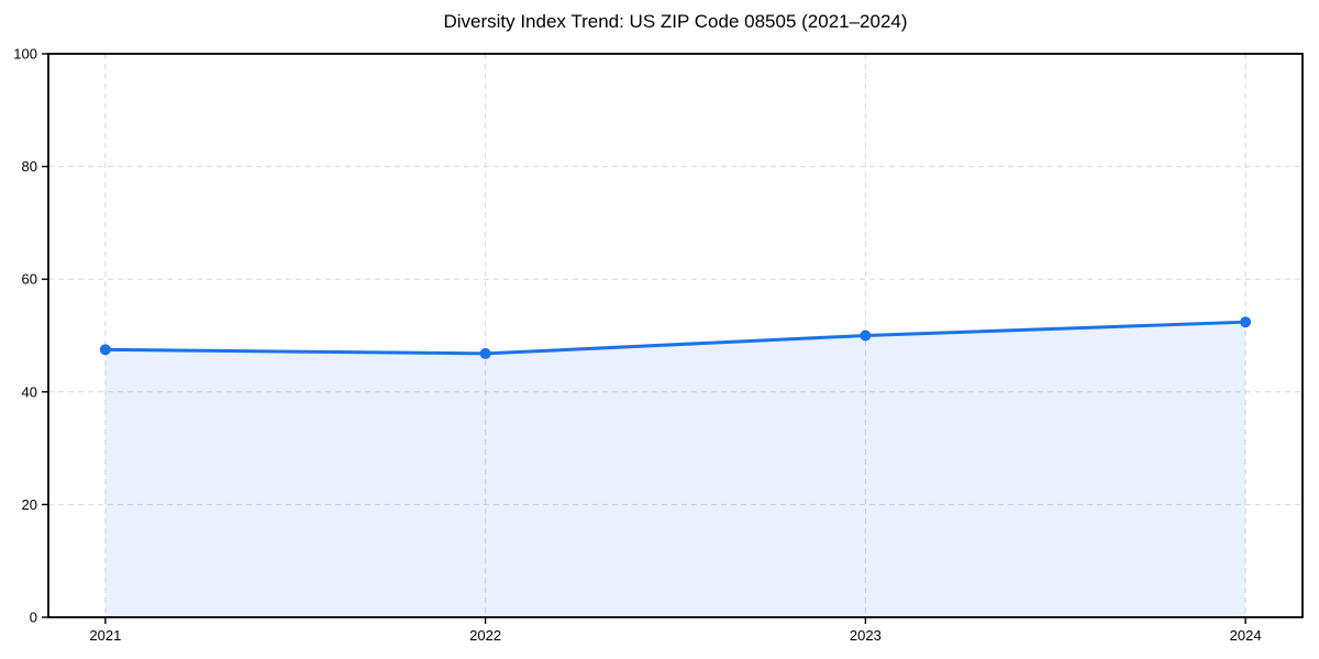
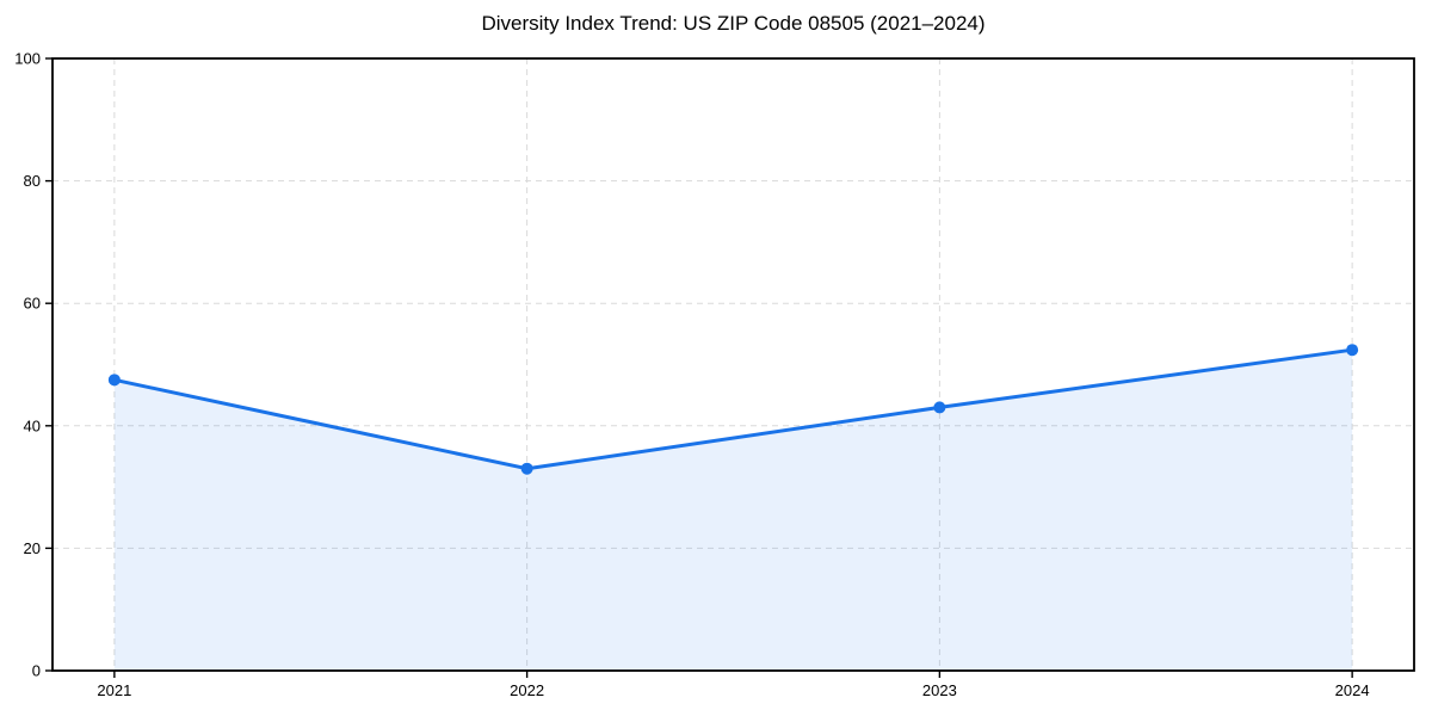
2022: 47 -> 33
2023: 50 -> 43
